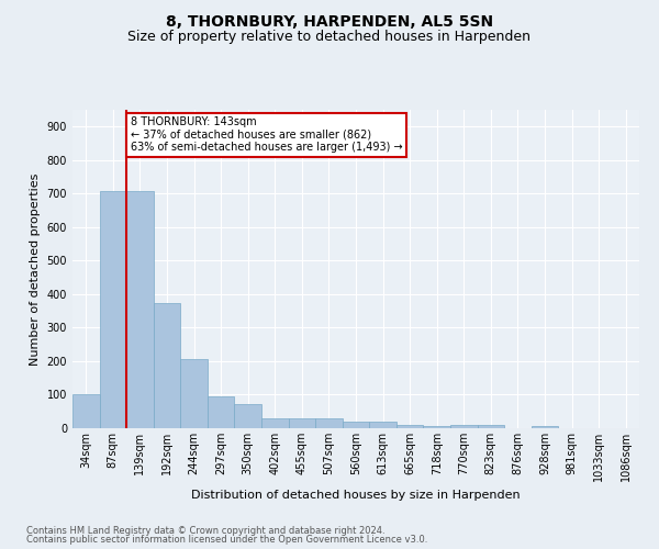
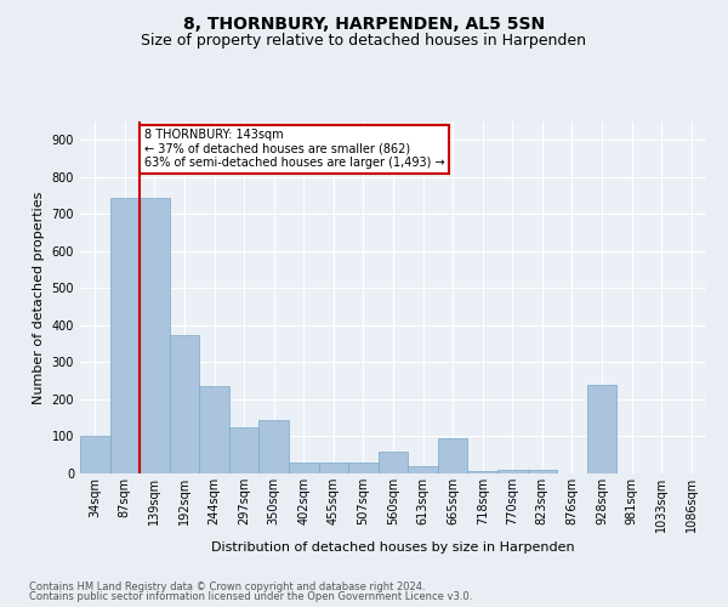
87sqm: 707 -> 745
139sqm: 707 -> 745
244sqm: 205 -> 235
297sqm: 95 -> 125
350sqm: 73 -> 145
560sqm: 20 -> 60
665sqm: 10 -> 95
928sqm: 7 -> 240
